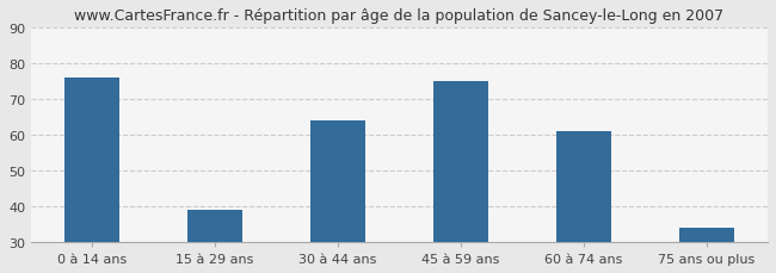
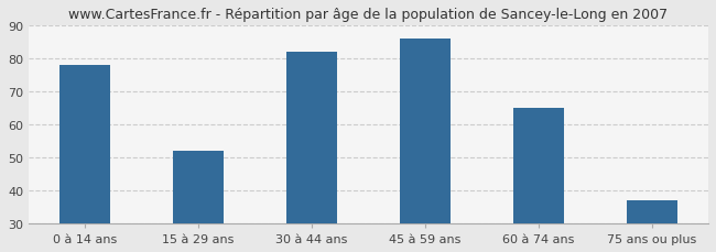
0 à 14 ans: 76 -> 78
15 à 29 ans: 39 -> 52
30 à 44 ans: 64 -> 82
45 à 59 ans: 75 -> 86
60 à 74 ans: 61 -> 65
75 ans ou plus: 34 -> 37
